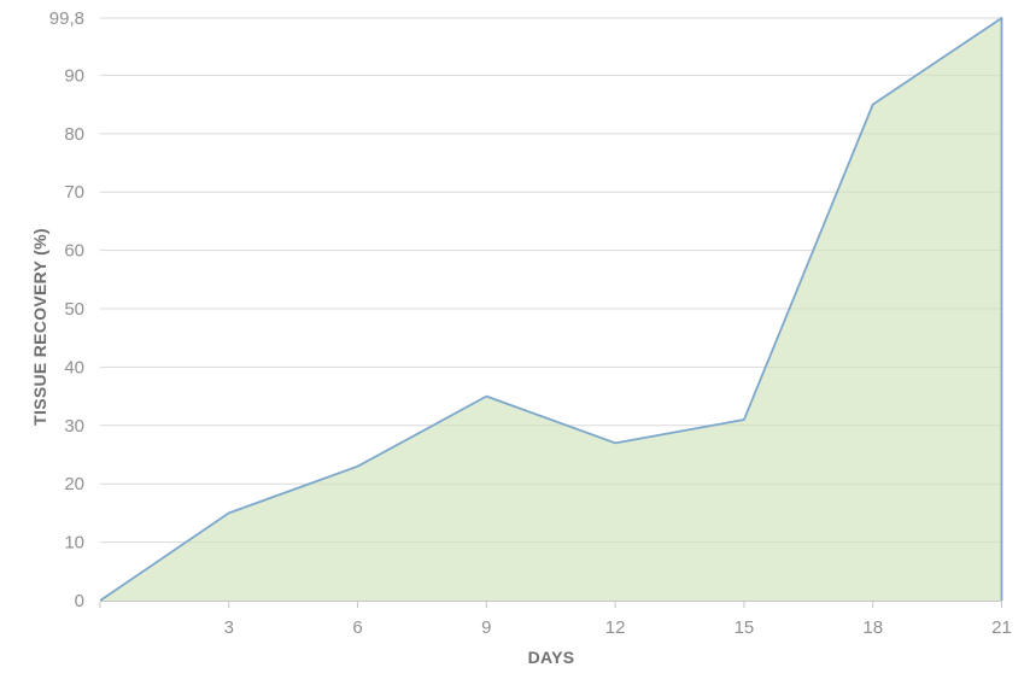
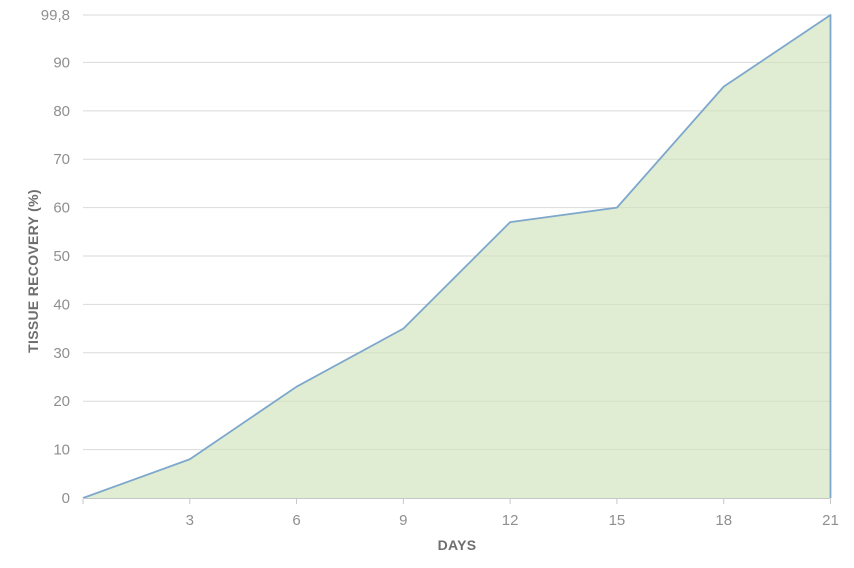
3: 15 -> 8
12: 27 -> 57
15: 31 -> 60
